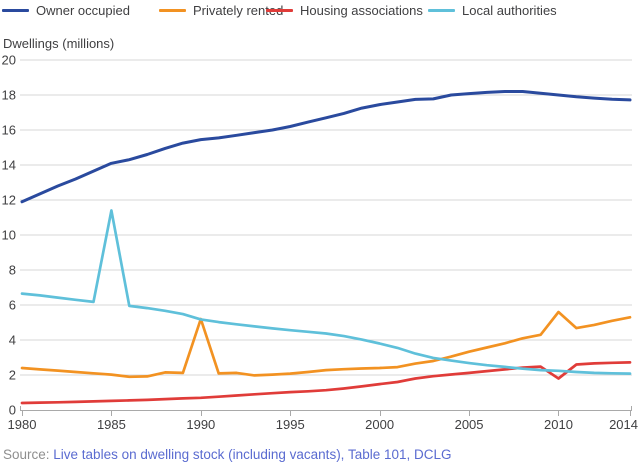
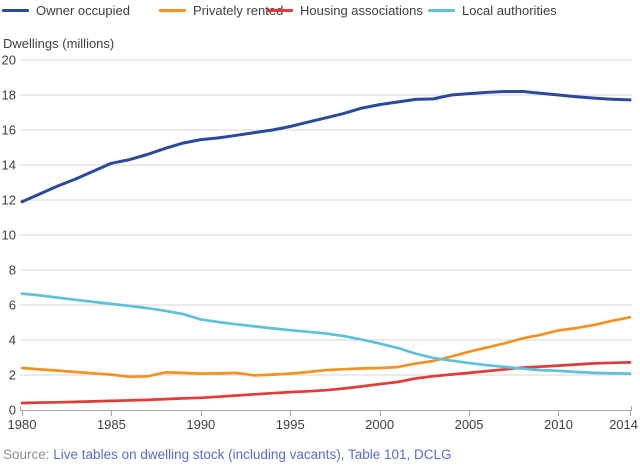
Local authorities/1985: 11.4 -> 6.1
Privately rented/1990: 5.2 -> 2.1
Privately rented/2010: 5.6 -> 4.5
Housing associations/2010: 1.8 -> 2.5
